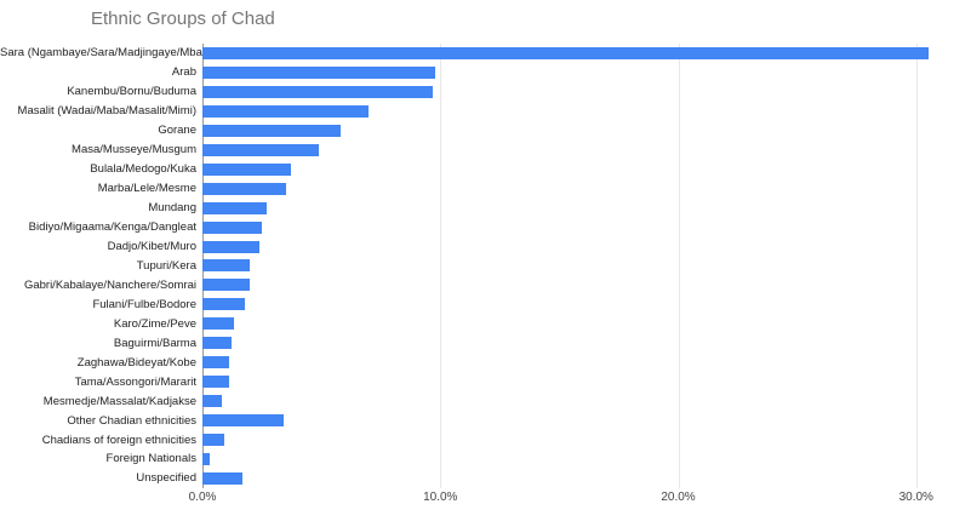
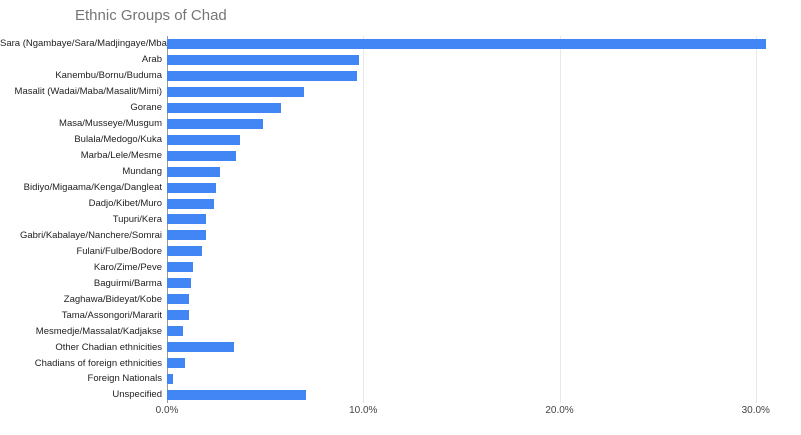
Unspecified: 1.7% -> 7.1%
